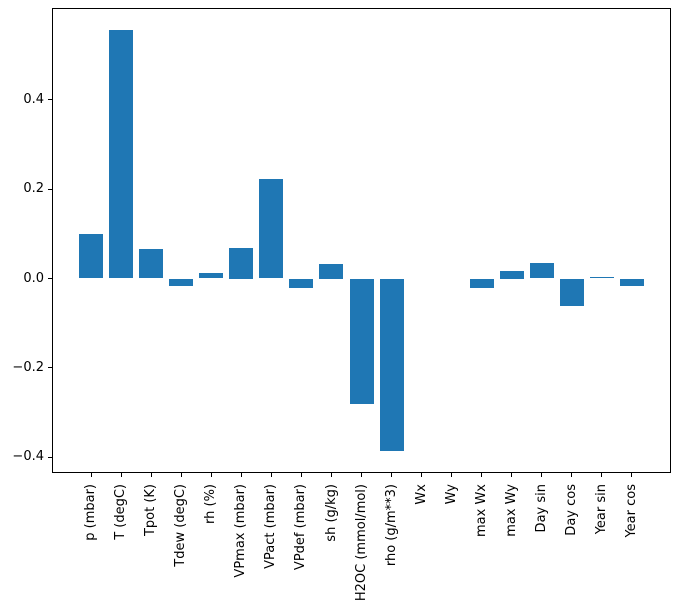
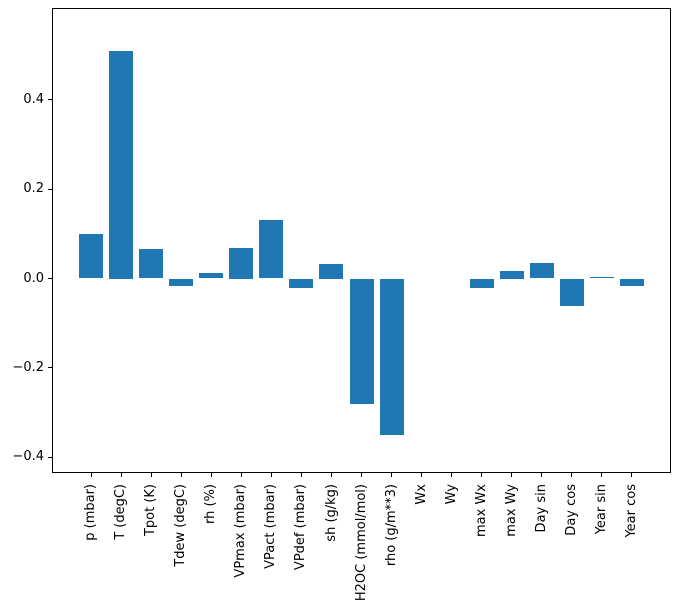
T (degC): 0.56 -> 0.51
VPact (mbar): 0.22 -> 0.13
rho (g/m**3): -0.39 -> -0.35
